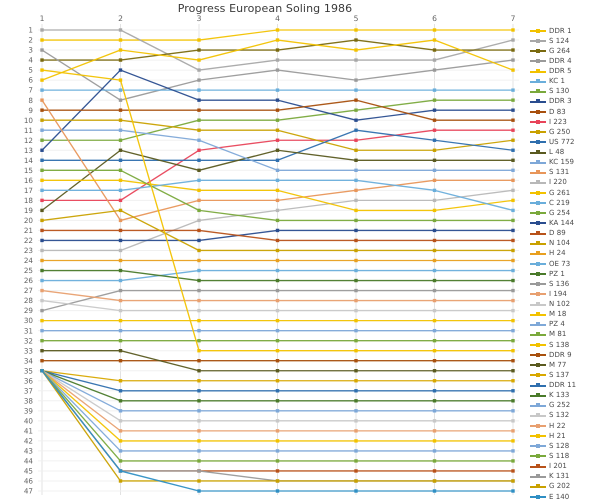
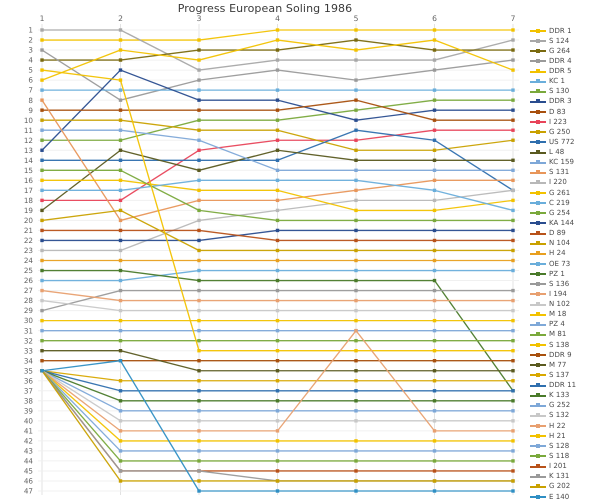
E 140/2: 45 -> 34
H 22/5: 41 -> 31
US 772/7: 13 -> 17
PZ 1/7: 26 -> 37
